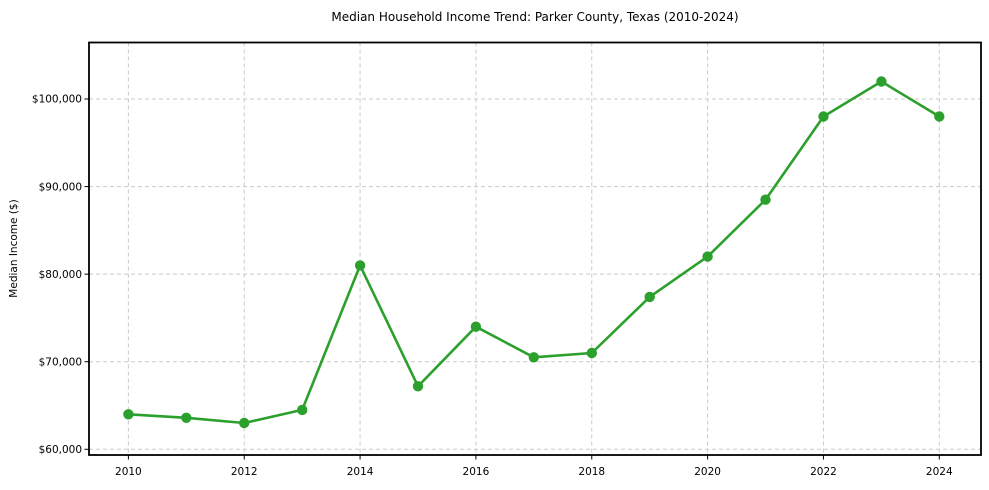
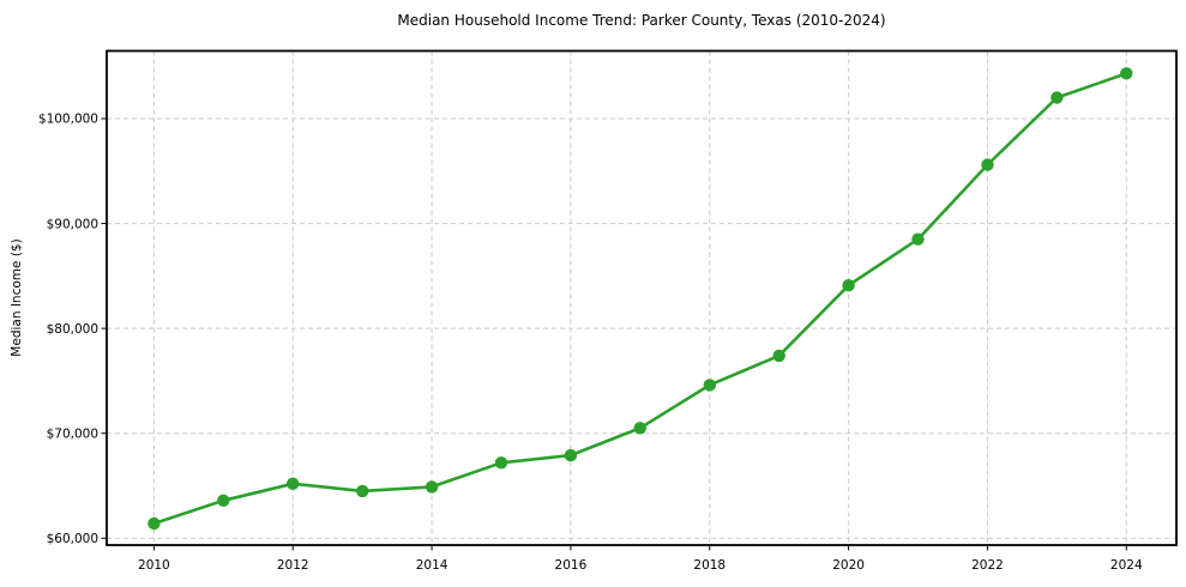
2010: $64000 -> $61000
2012: $63000 -> $65000
2014: $81000 -> $65000
2016: $74000 -> $68000
2018: $71000 -> $75000
2020: $82000 -> $84000
2022: $98000 -> $96000
2024: $98000 -> $104000
